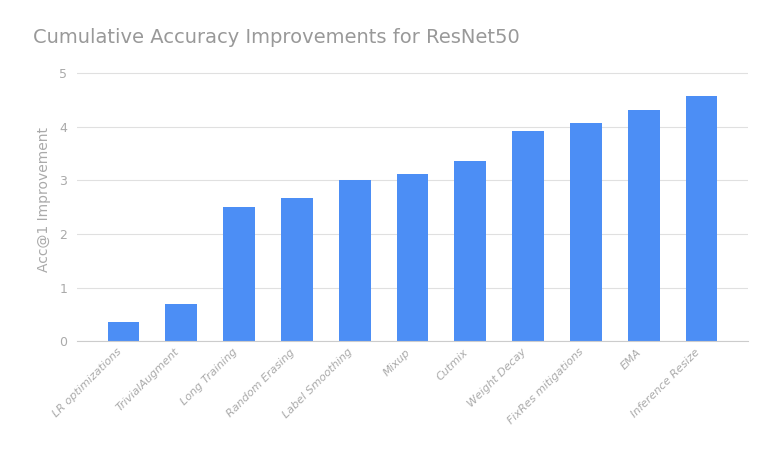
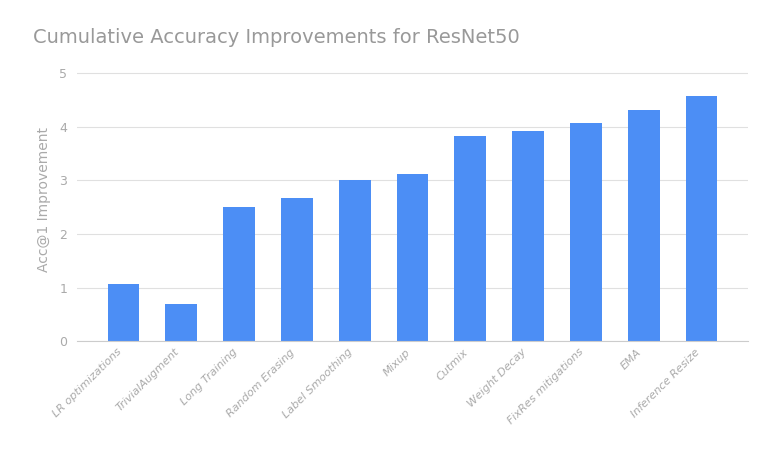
LR optimizations: 0.36 -> 1.06
Cutmix: 3.36 -> 3.82
